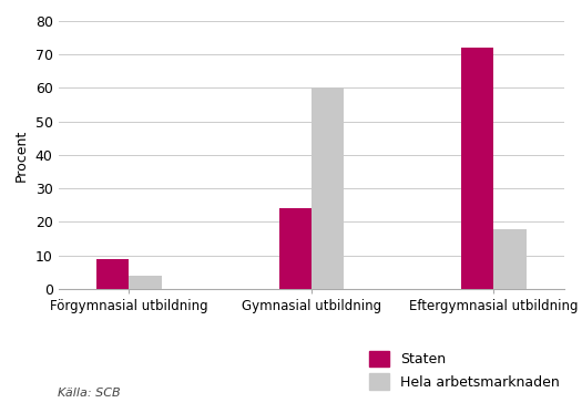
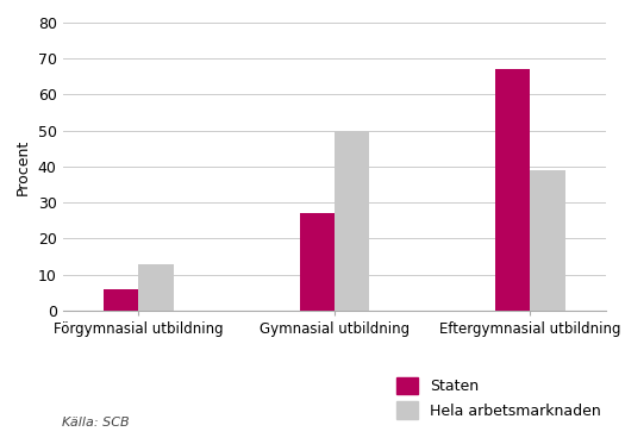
Staten/Förgymnasial utbildning: 9 -> 6
Hela arbetsmarknaden/Förgymnasial utbildning: 4 -> 13
Staten/Gymnasial utbildning: 24 -> 27
Hela arbetsmarknaden/Gymnasial utbildning: 60 -> 50
Staten/Eftergymnasial utbildning: 72 -> 67
Hela arbetsmarknaden/Eftergymnasial utbildning: 18 -> 39
